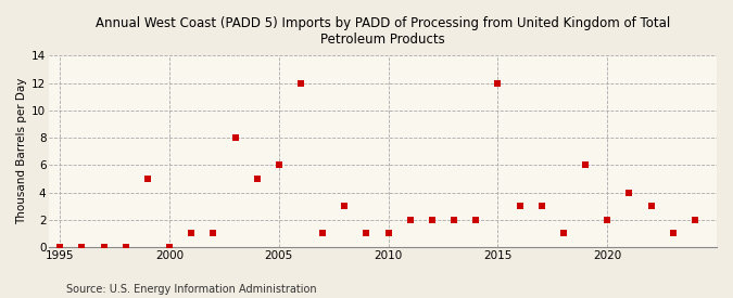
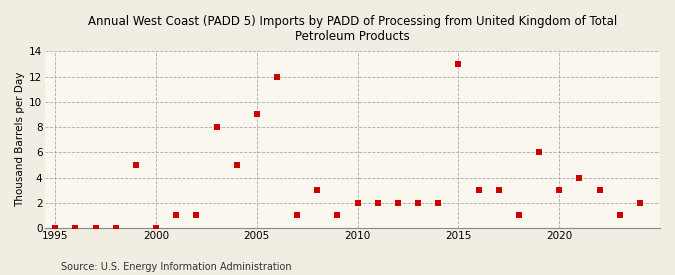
2005: 6 -> 9
2010: 1 -> 2
2015: 12 -> 13
2020: 2 -> 3
